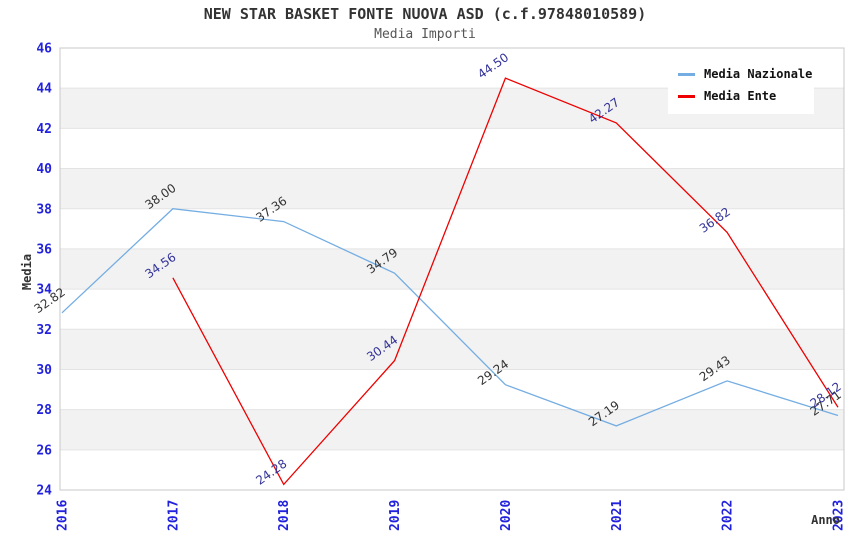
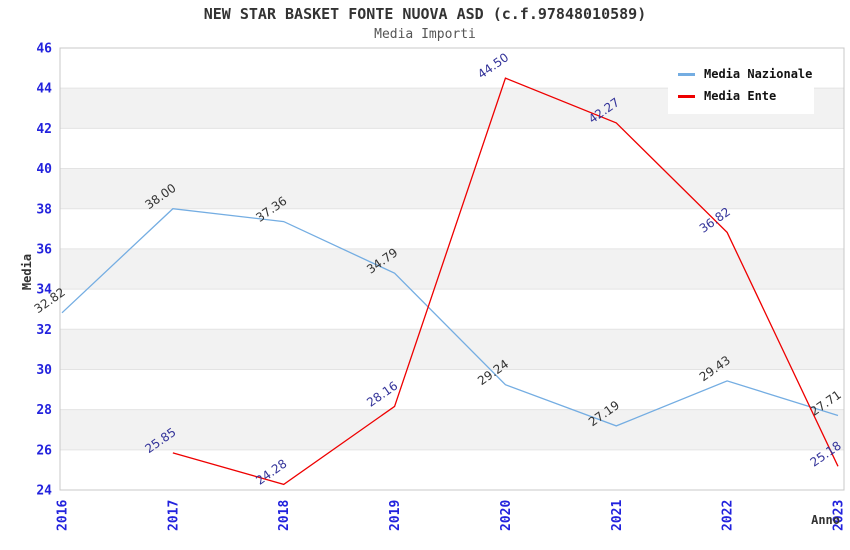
Media Ente/2017: 34.56 -> 25.85
Media Ente/2019: 30.44 -> 28.16
Media Ente/2023: 28.12 -> 25.18
